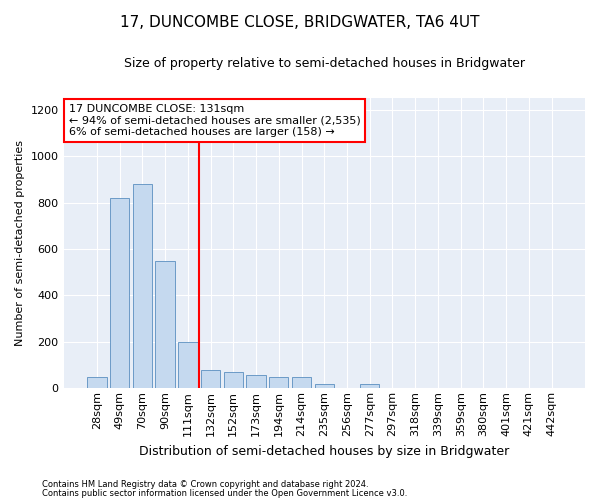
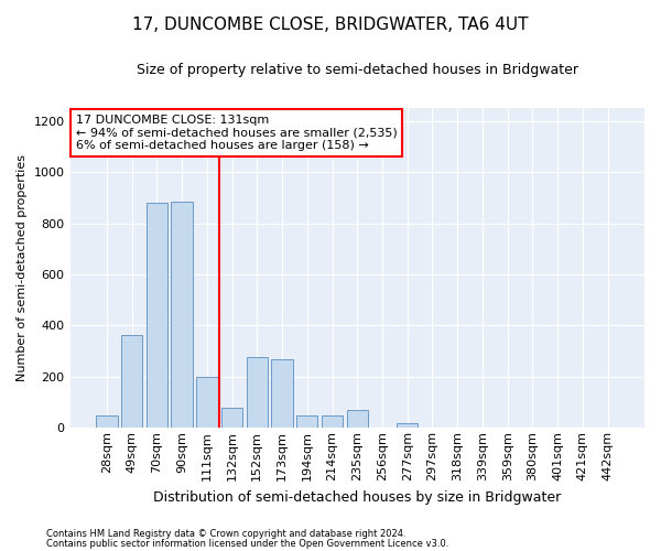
49sqm: 820 -> 365
90sqm: 550 -> 885
152sqm: 70 -> 275
173sqm: 55 -> 270
235sqm: 20 -> 70
